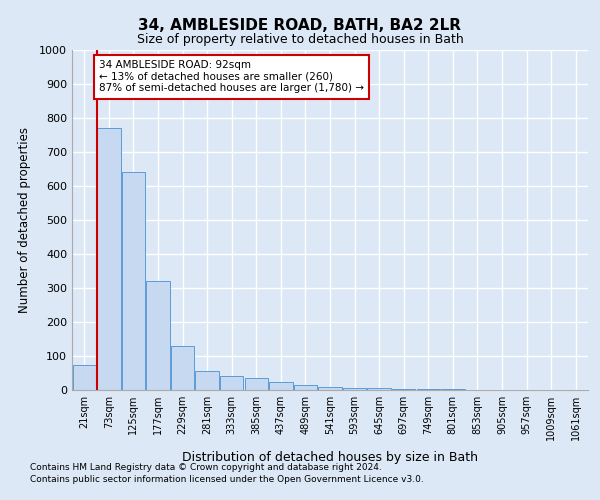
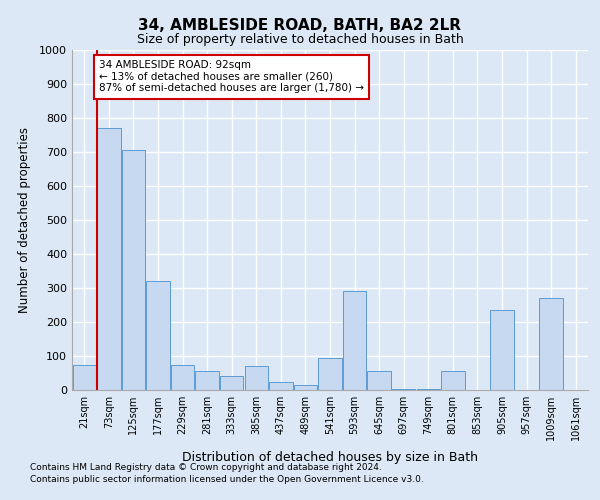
125sqm: 640 -> 705
229sqm: 130 -> 75
385sqm: 35 -> 70
541sqm: 10 -> 95
593sqm: 7 -> 290
645sqm: 5 -> 55
801sqm: 2 -> 55
905sqm: 1 -> 235
1009sqm: 1 -> 270
